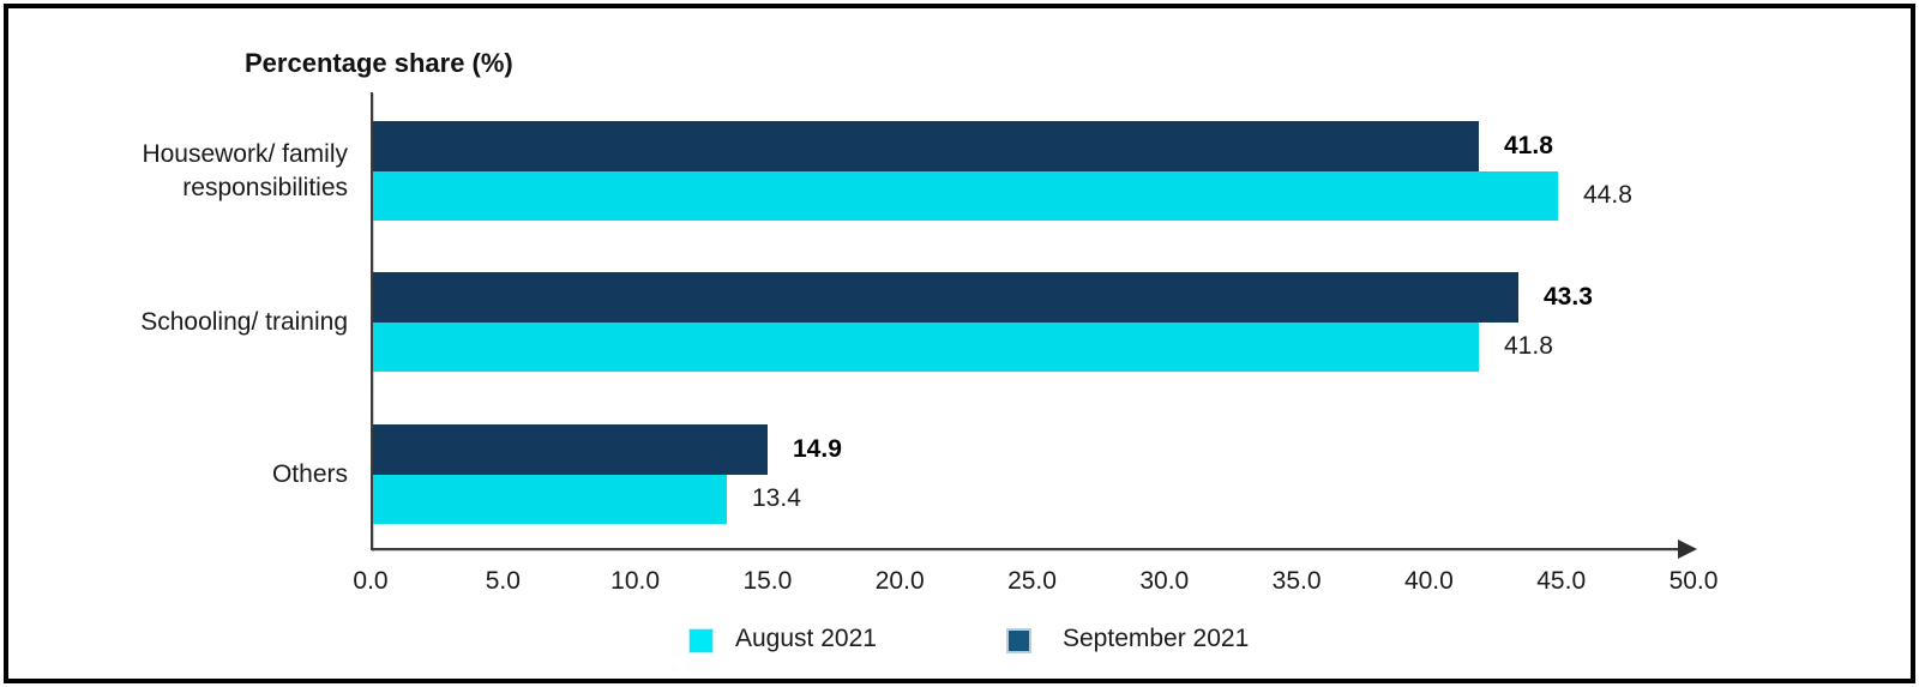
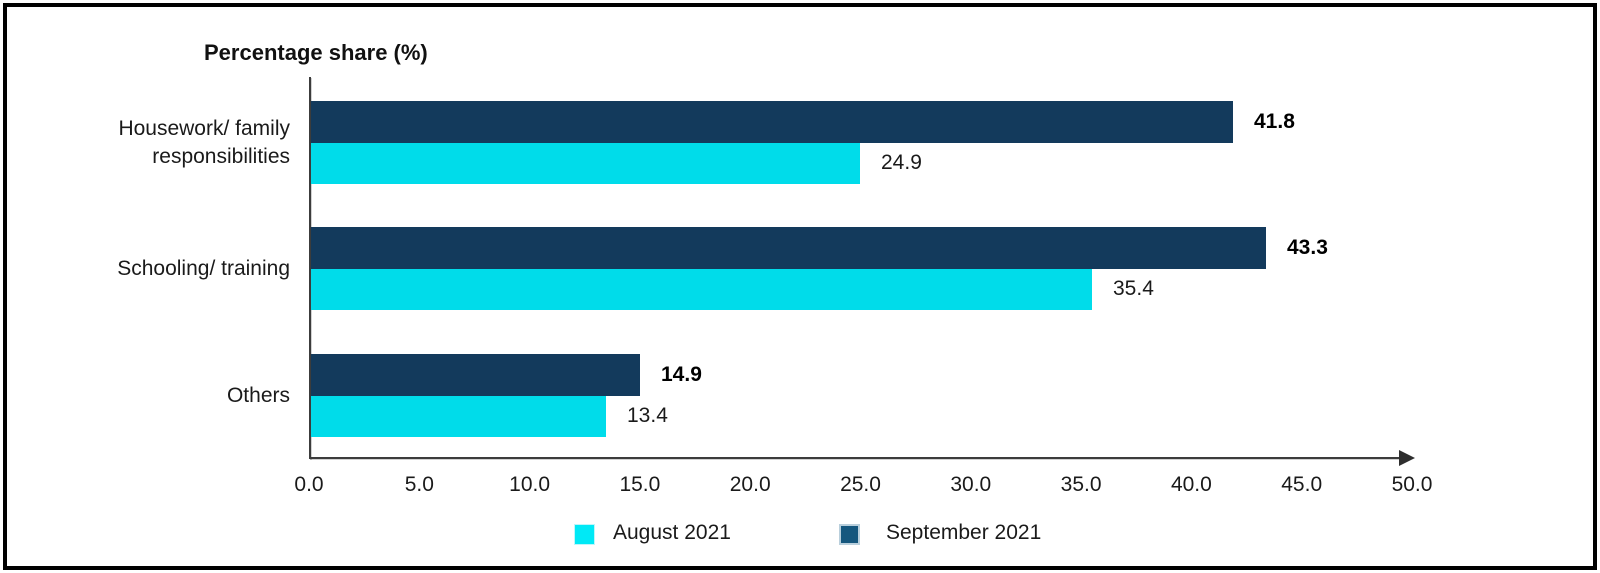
August 2021/Housework/ family responsibilities: 44.8 -> 24.9
August 2021/Schooling/ training: 41.8 -> 35.4
